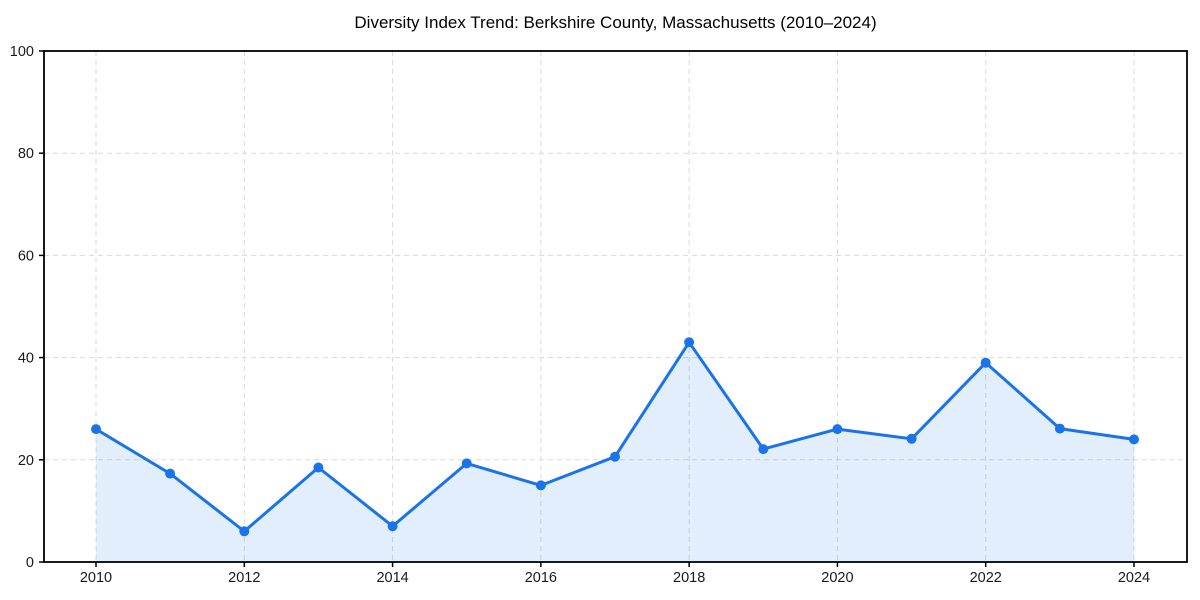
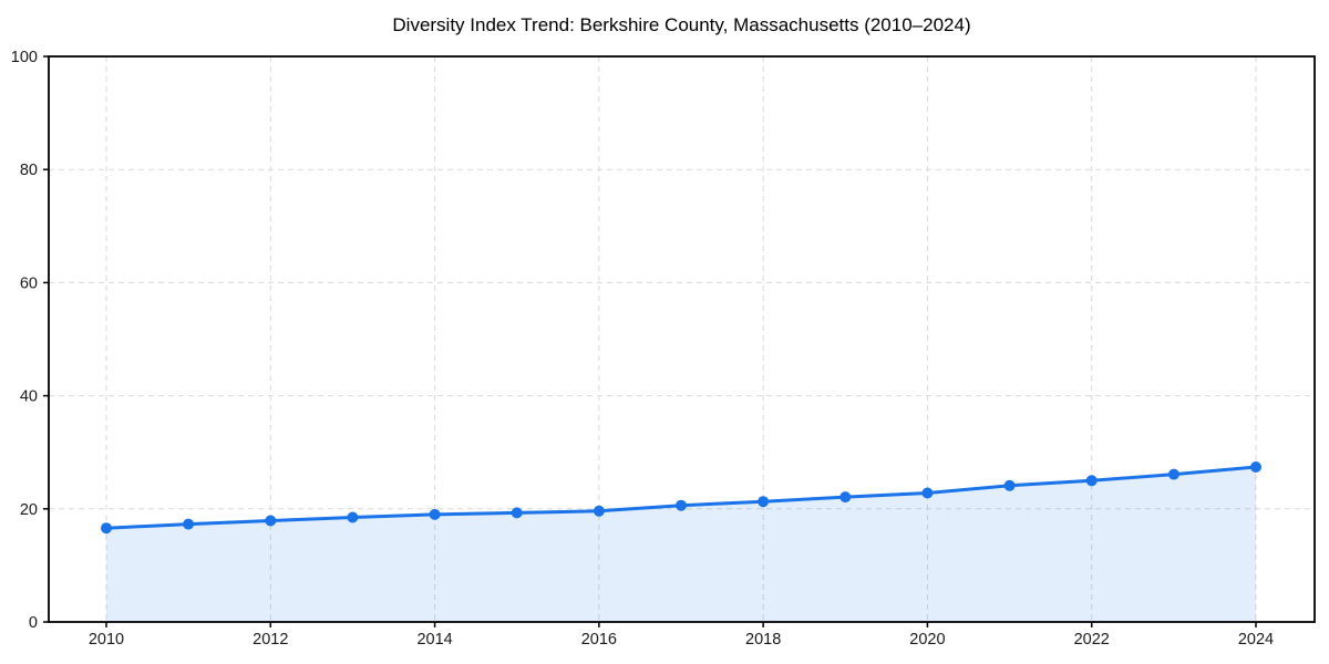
2010: 26 -> 17
2012: 6 -> 18
2014: 7 -> 19
2016: 15 -> 20
2018: 43 -> 21
2020: 26 -> 23
2022: 39 -> 25
2024: 24 -> 27
